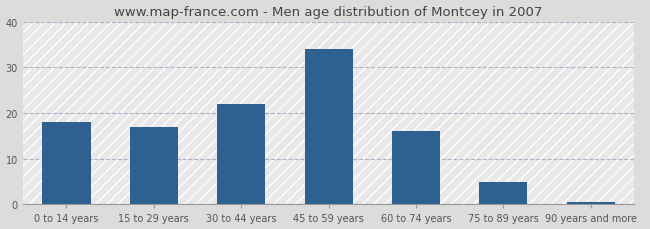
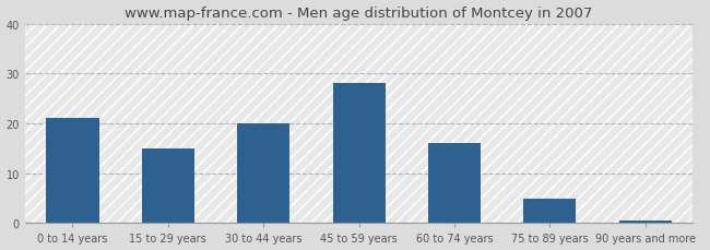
0 to 14 years: 18.0 -> 21.0
15 to 29 years: 17.0 -> 15.0
30 to 44 years: 22.0 -> 20.0
45 to 59 years: 34.0 -> 28.0
